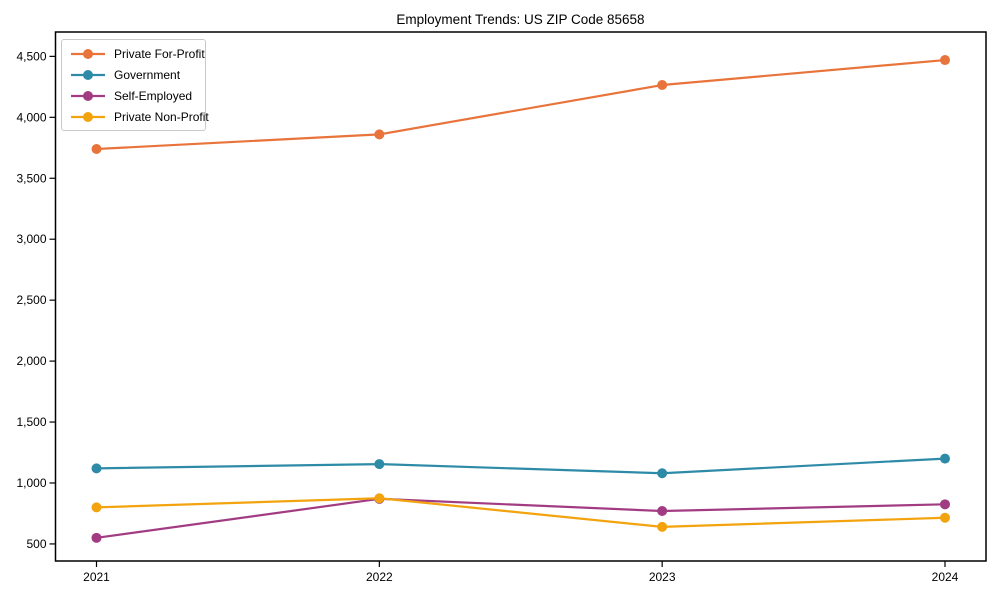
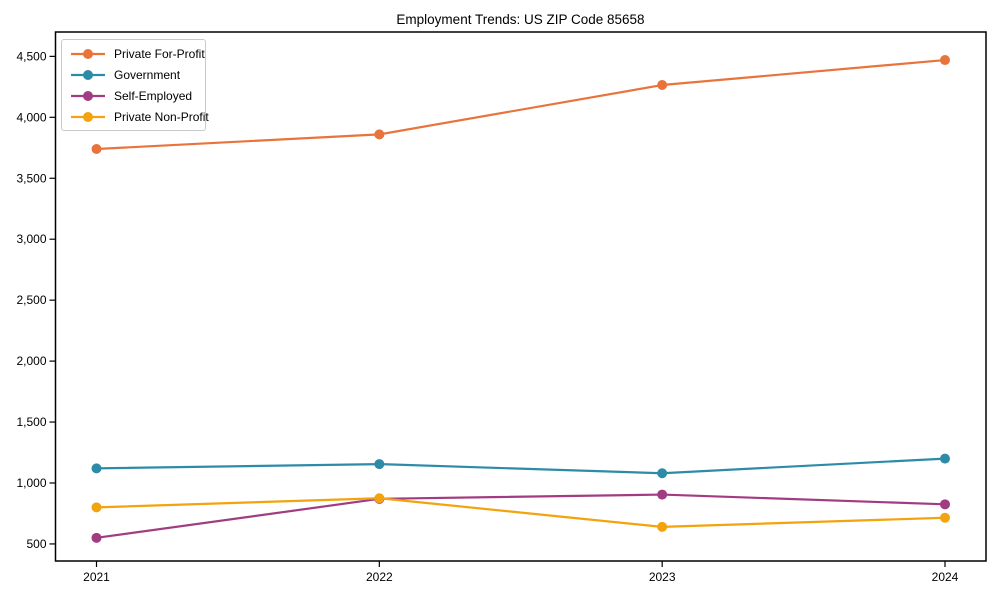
Self-Employed/2023: 770 -> 900
